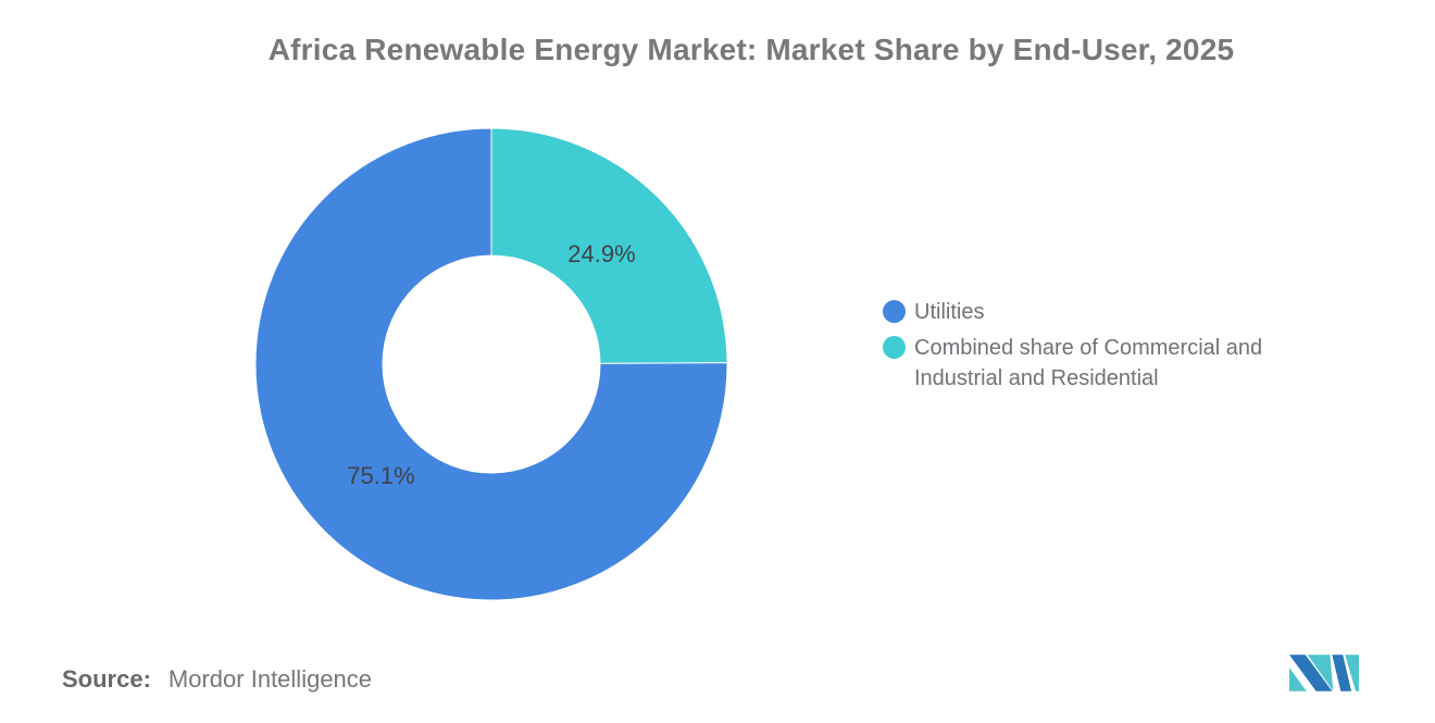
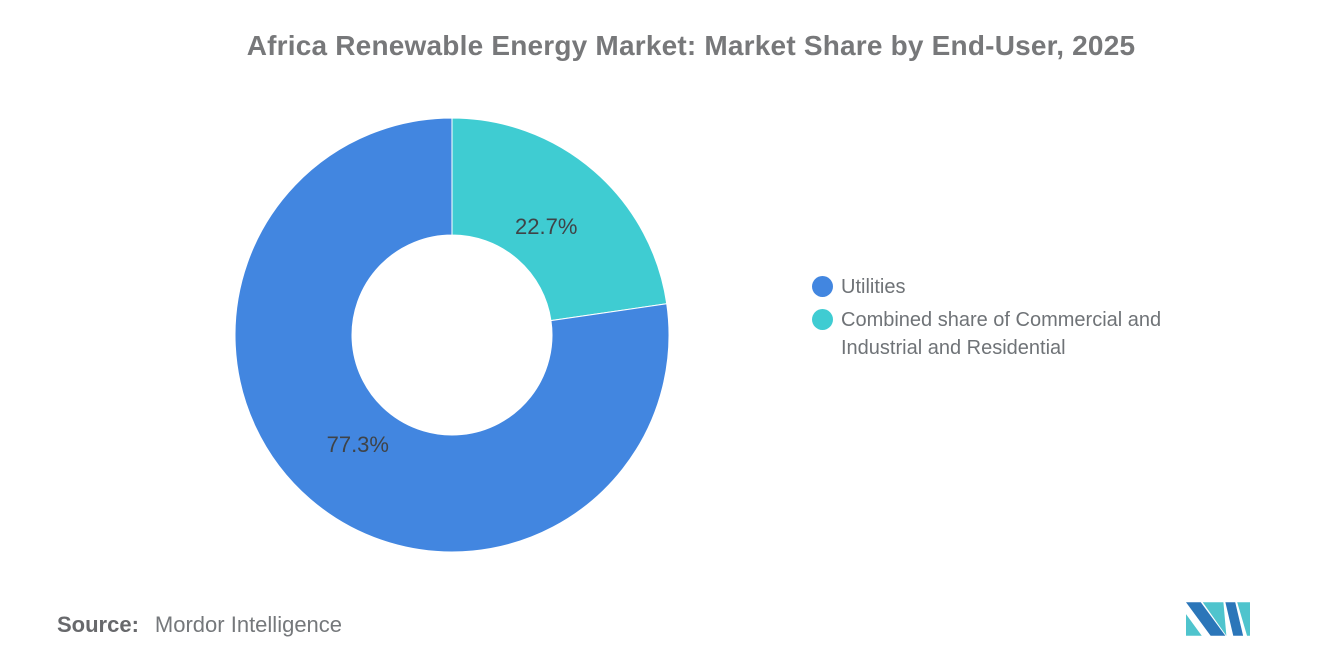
Combined share of Commercial and Industrial and Residential: 24.9% -> 22.7%
Utilities: 75.1% -> 77.3%
